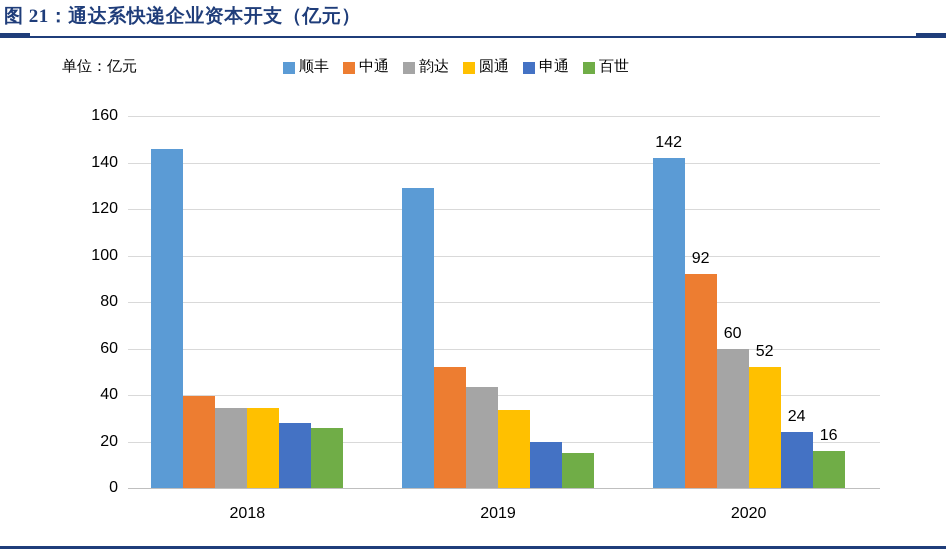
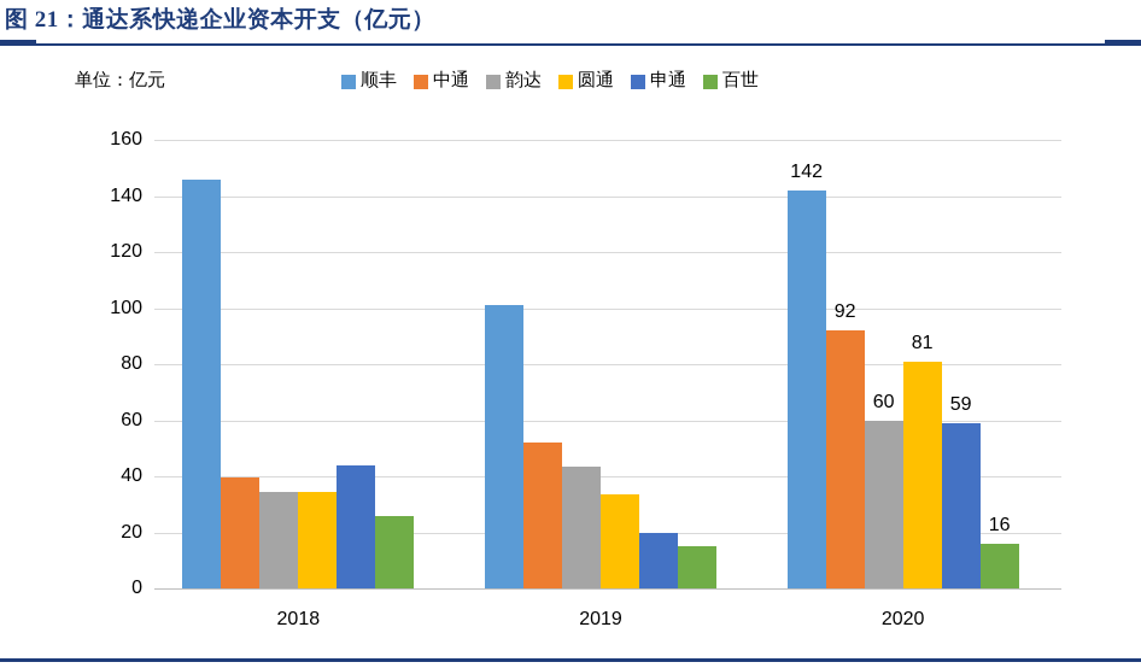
申通/2018: 28 -> 44
顺丰/2019: 129 -> 101
圆通/2020: 52 -> 81
申通/2020: 24 -> 59
